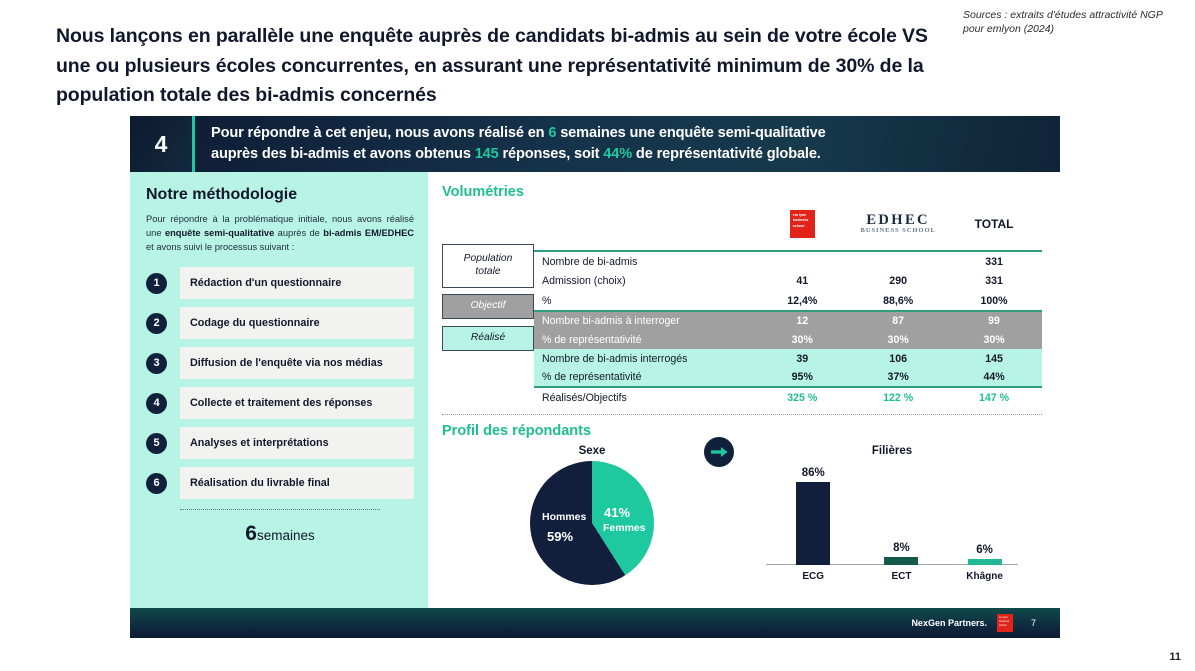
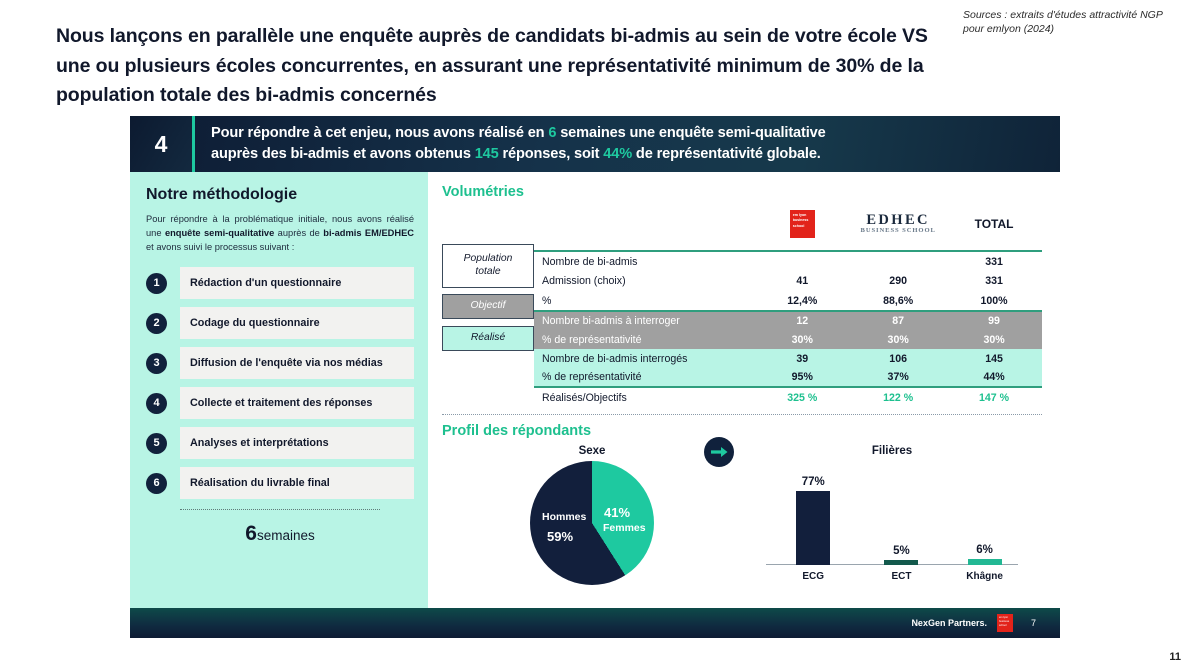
Filières/ECG: 86% -> 77%
Filières/ECT: 8% -> 5%
